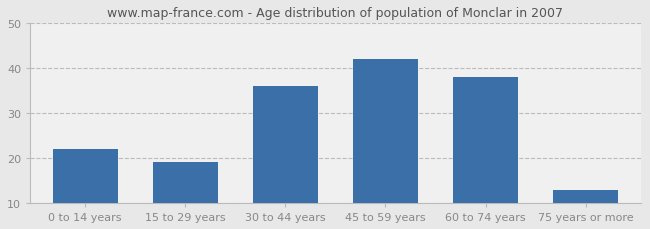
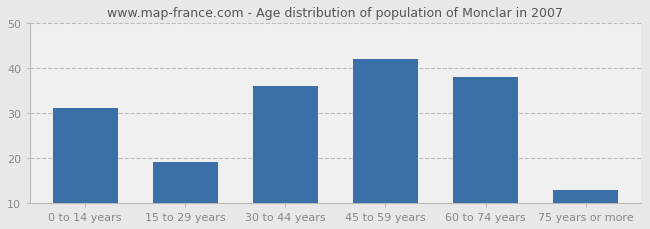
0 to 14 years: 22 -> 31
